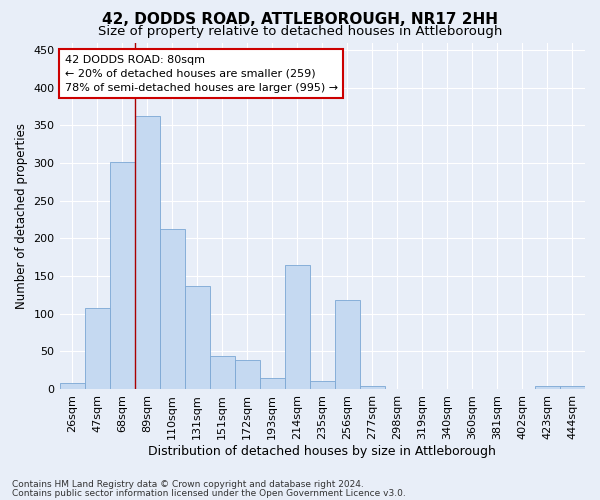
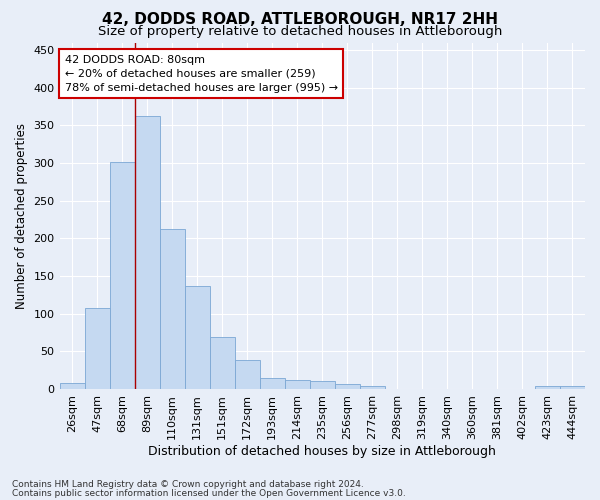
151sqm: 44 -> 69
214sqm: 164 -> 12
256sqm: 118 -> 6
